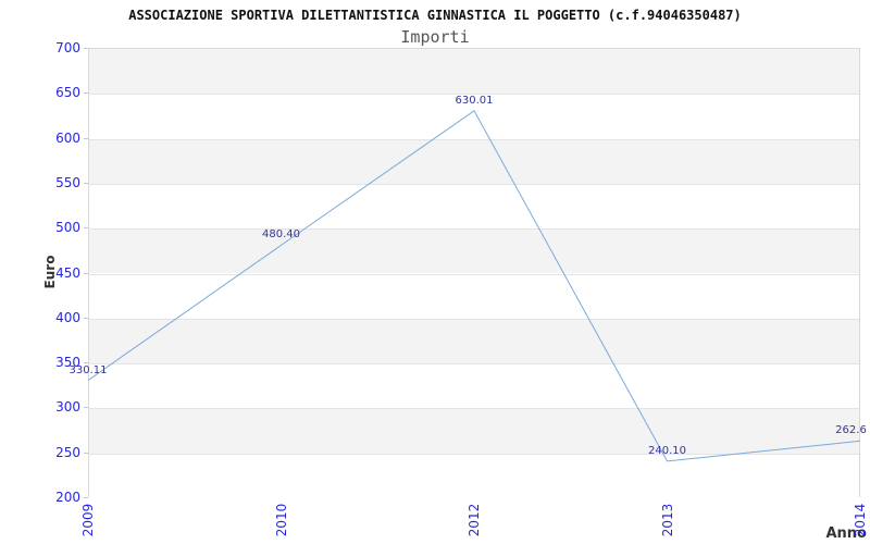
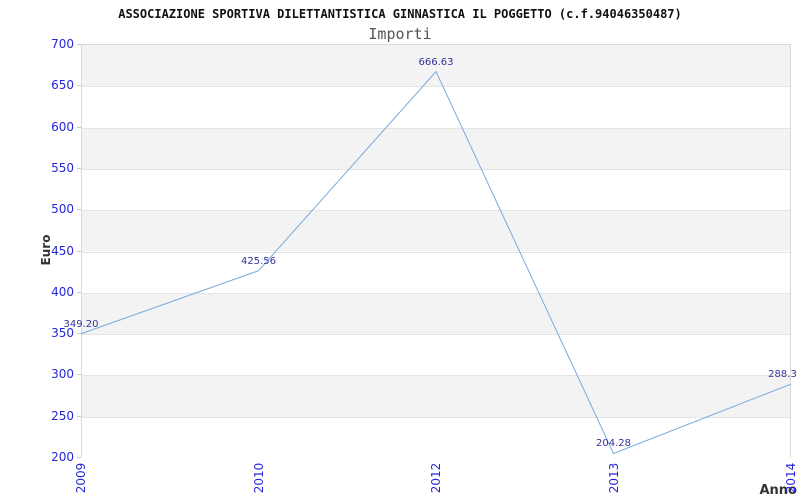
2009: 330.11 -> 349.20
2010: 480.40 -> 425.56
2012: 630.01 -> 666.63
2013: 240.10 -> 204.28
2014: 262.6 -> 288.3
